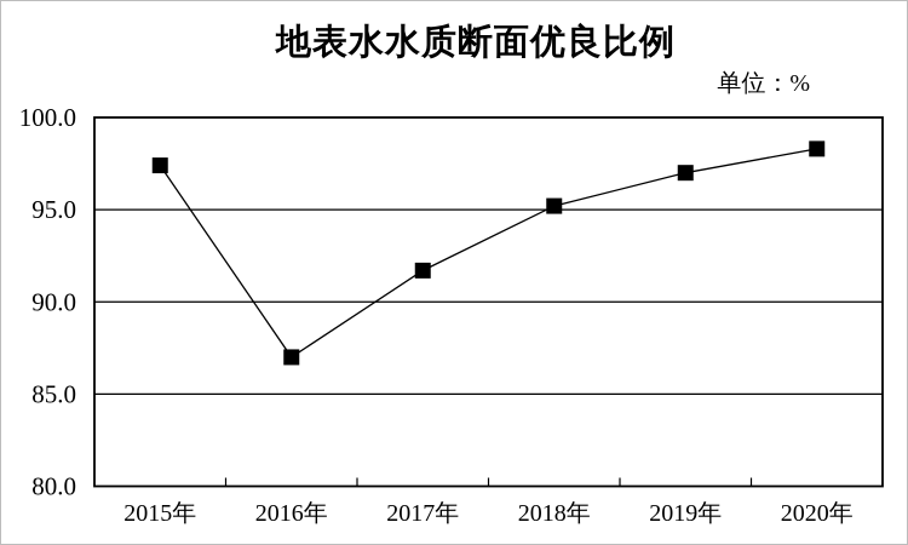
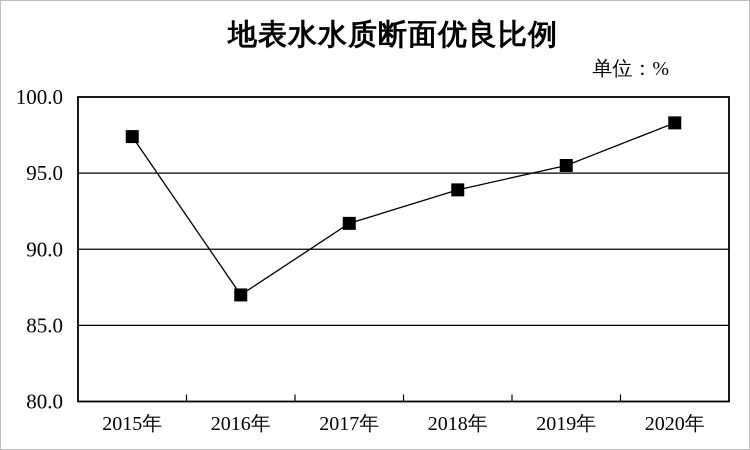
2018年: 95.2 -> 93.9
2019年: 97.0 -> 95.5
